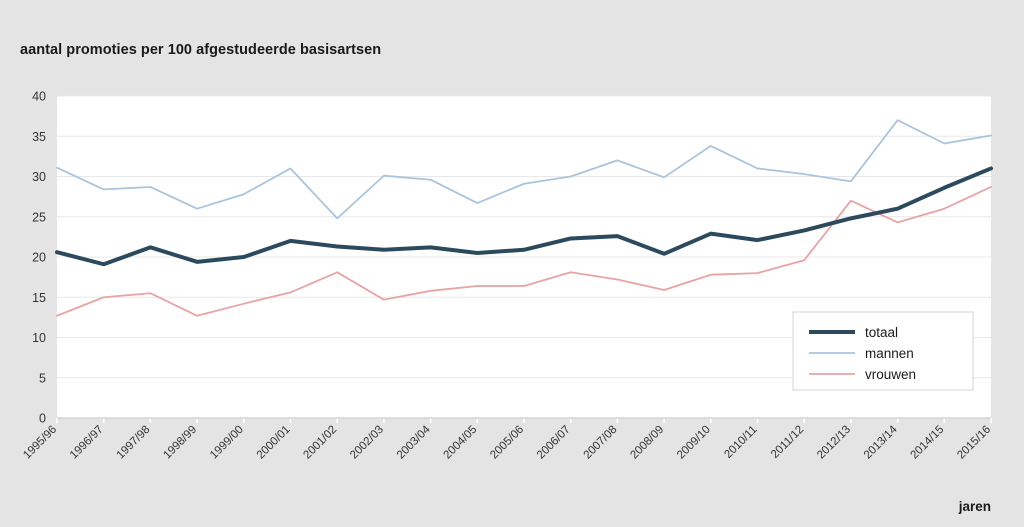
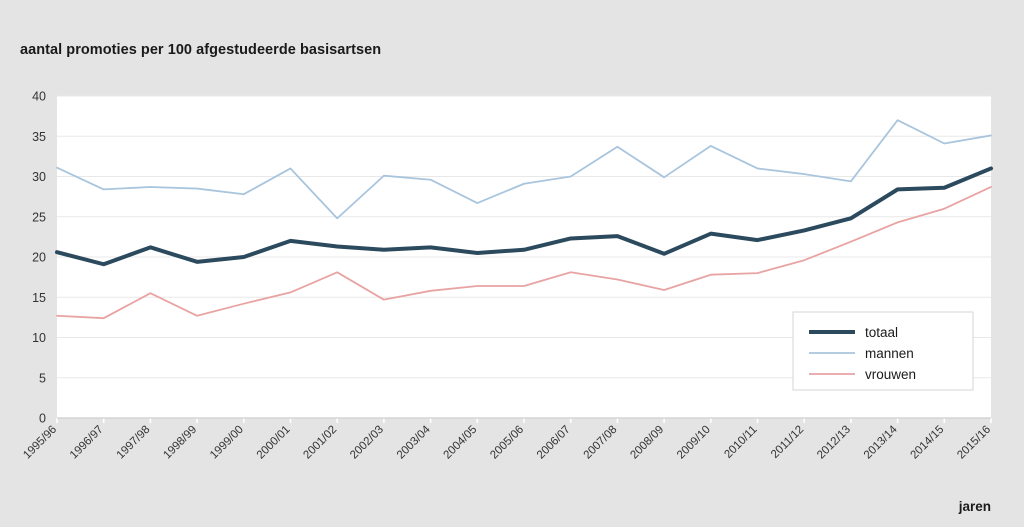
vrouwen/1996/97: 15 -> 12
mannen/1998/99: 26 -> 28
mannen/2007/08: 32 -> 34
vrouwen/2012/13: 27 -> 22
totaal/2013/14: 26 -> 28
